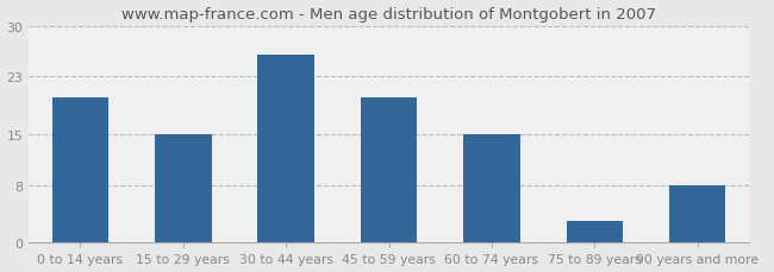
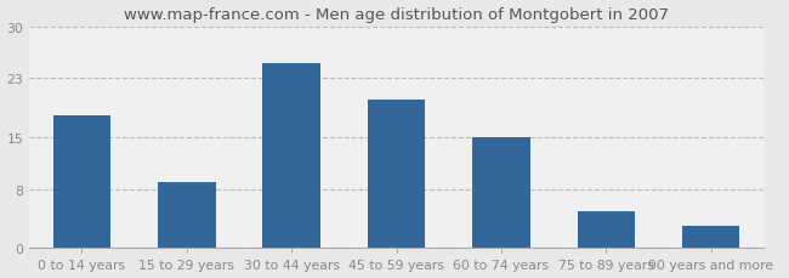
0 to 14 years: 20 -> 18
15 to 29 years: 15 -> 9
30 to 44 years: 26 -> 25
75 to 89 years: 3 -> 5
90 years and more: 8 -> 3
